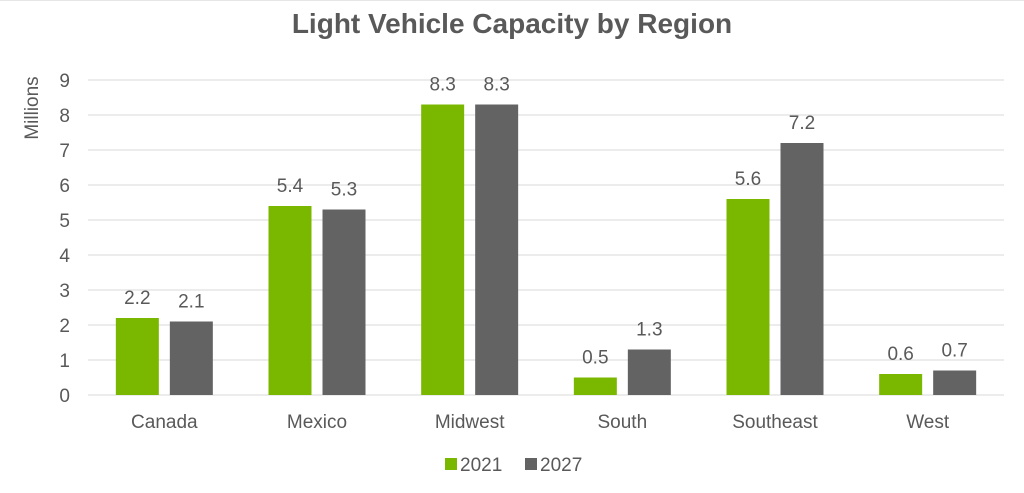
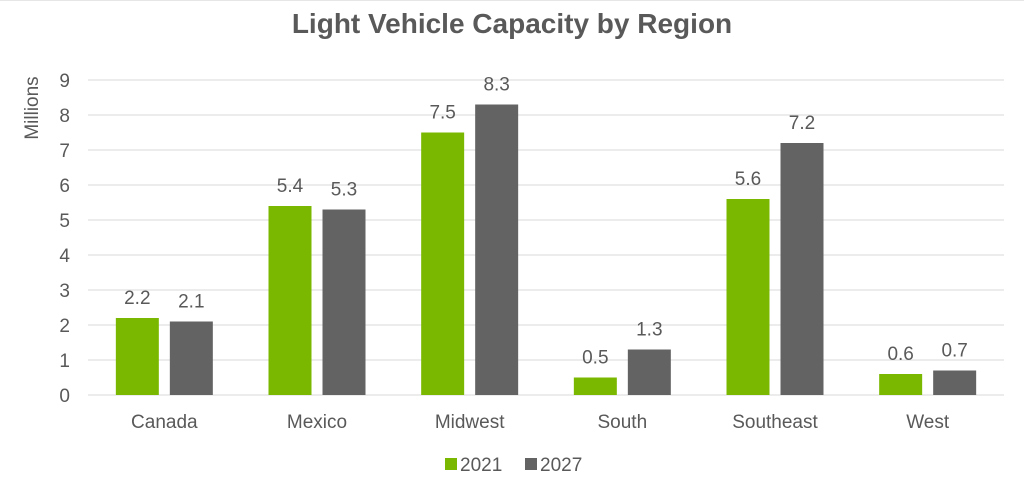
2021/Midwest: 8.3 -> 7.5
